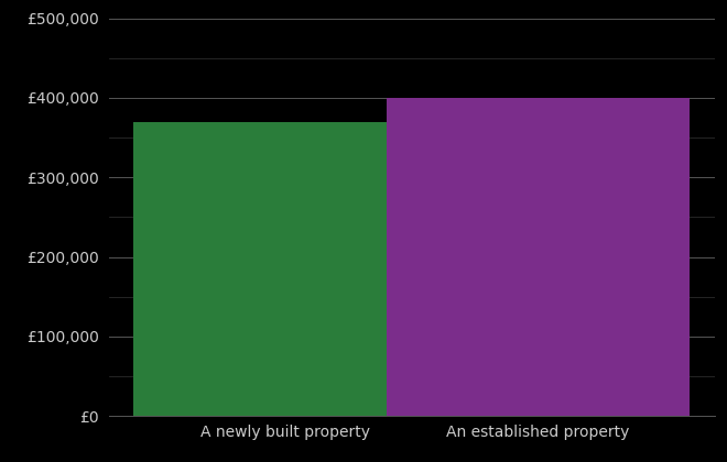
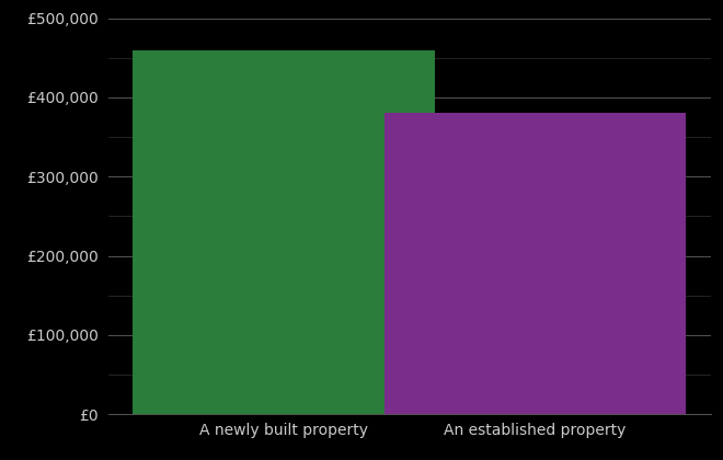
A newly built property: £370,000 -> £460,000
An established property: £400,000 -> £380,000
